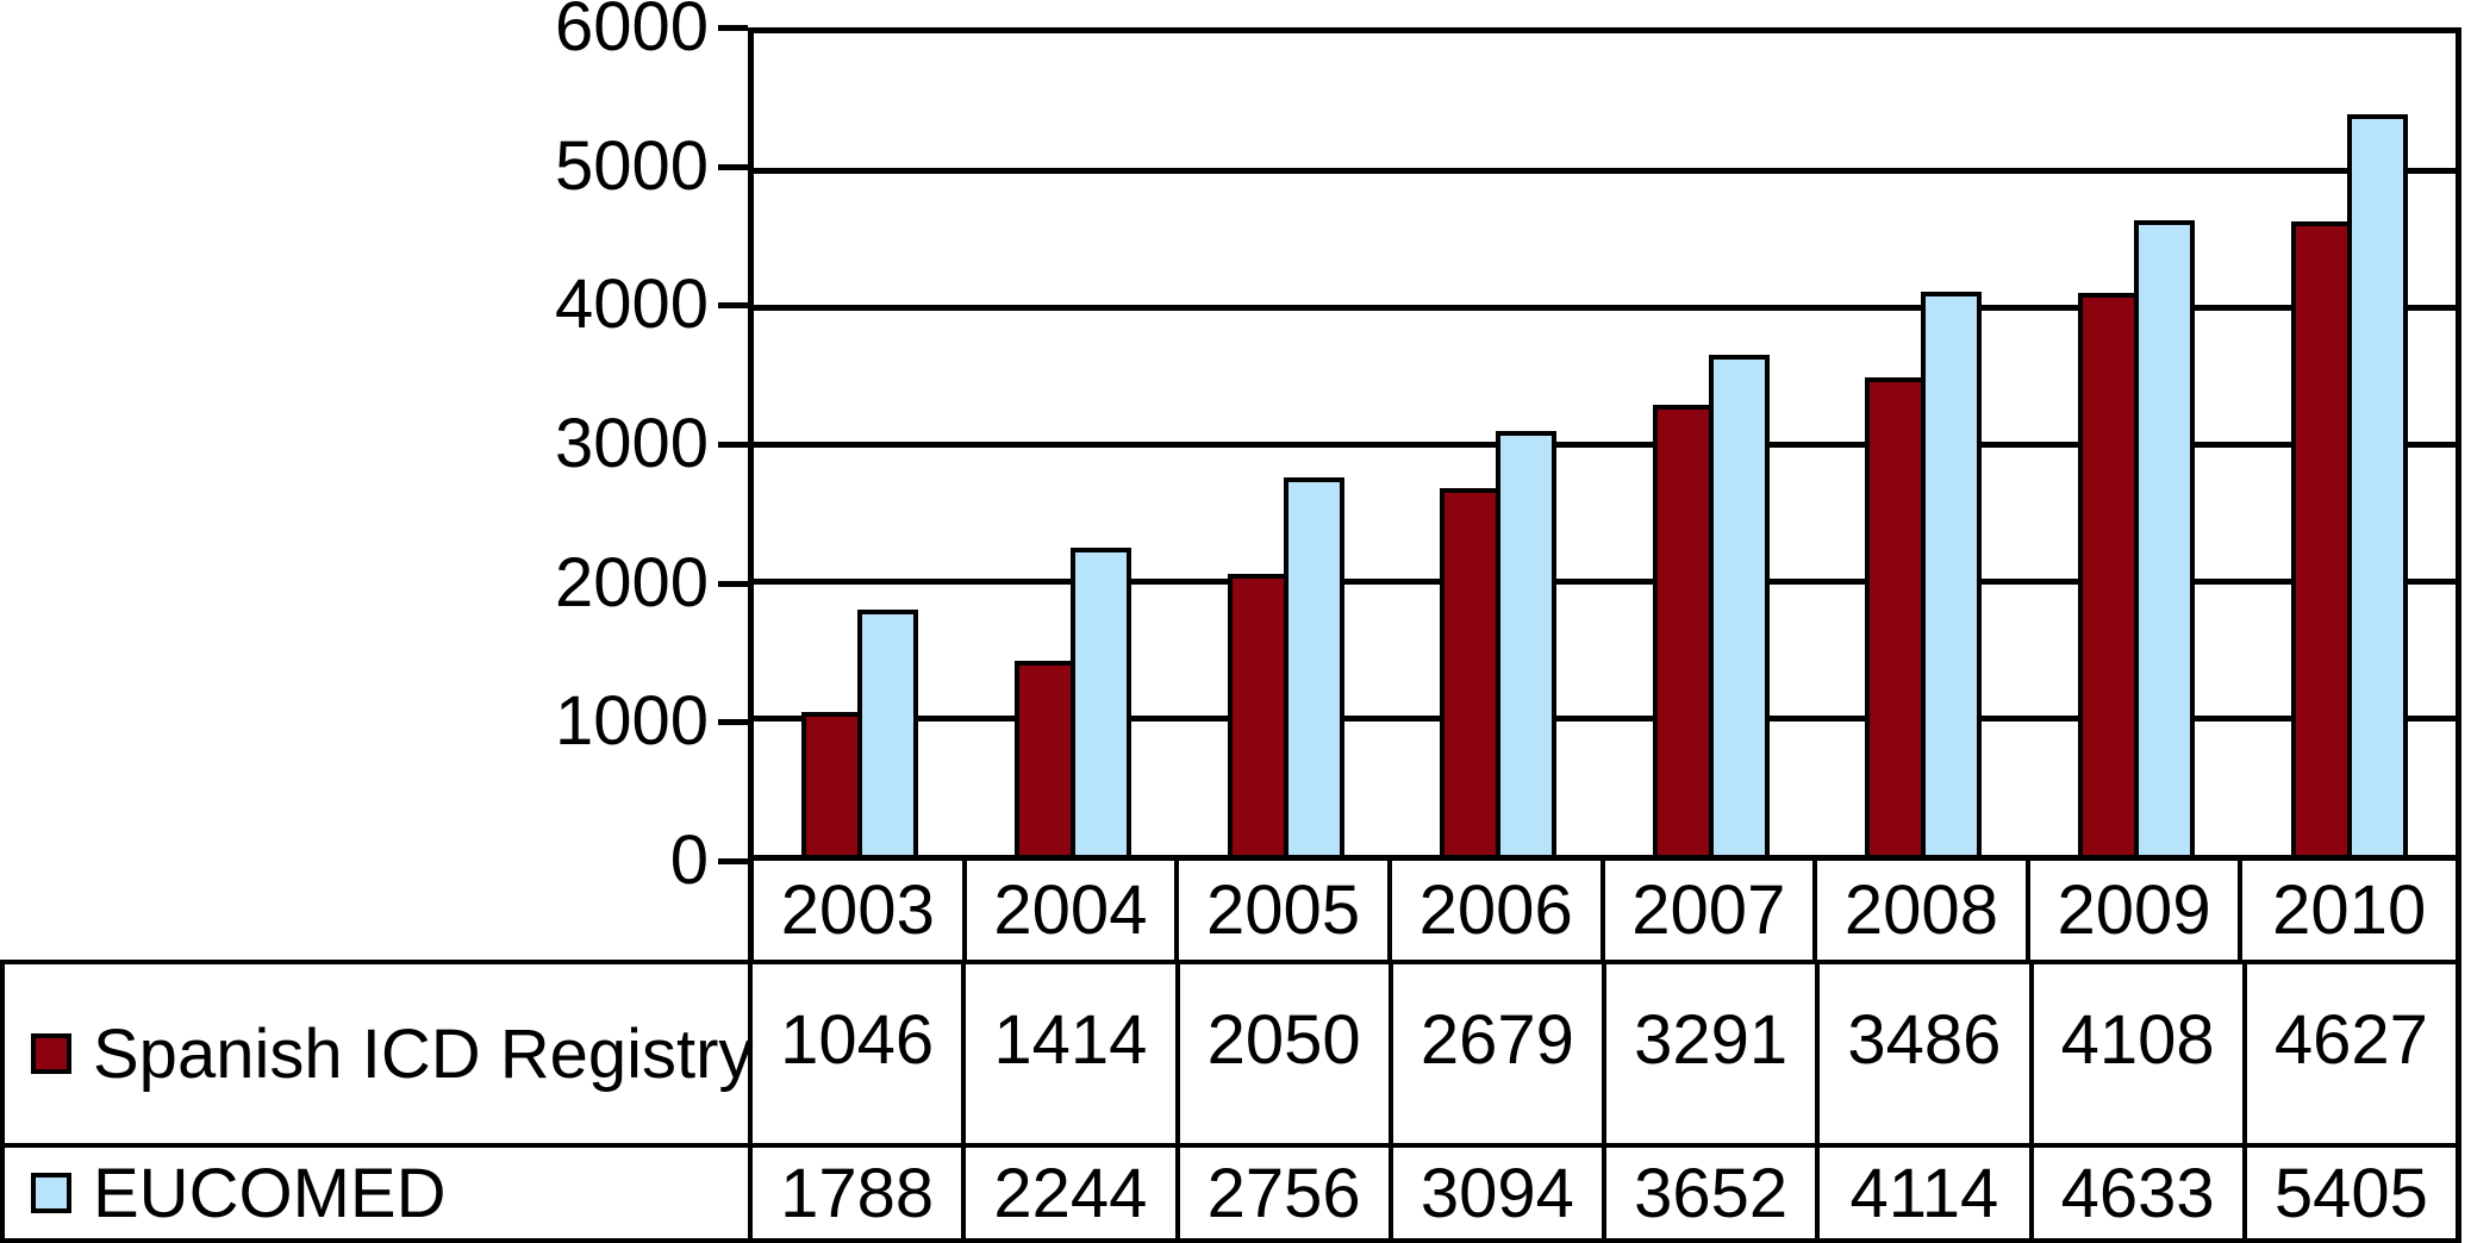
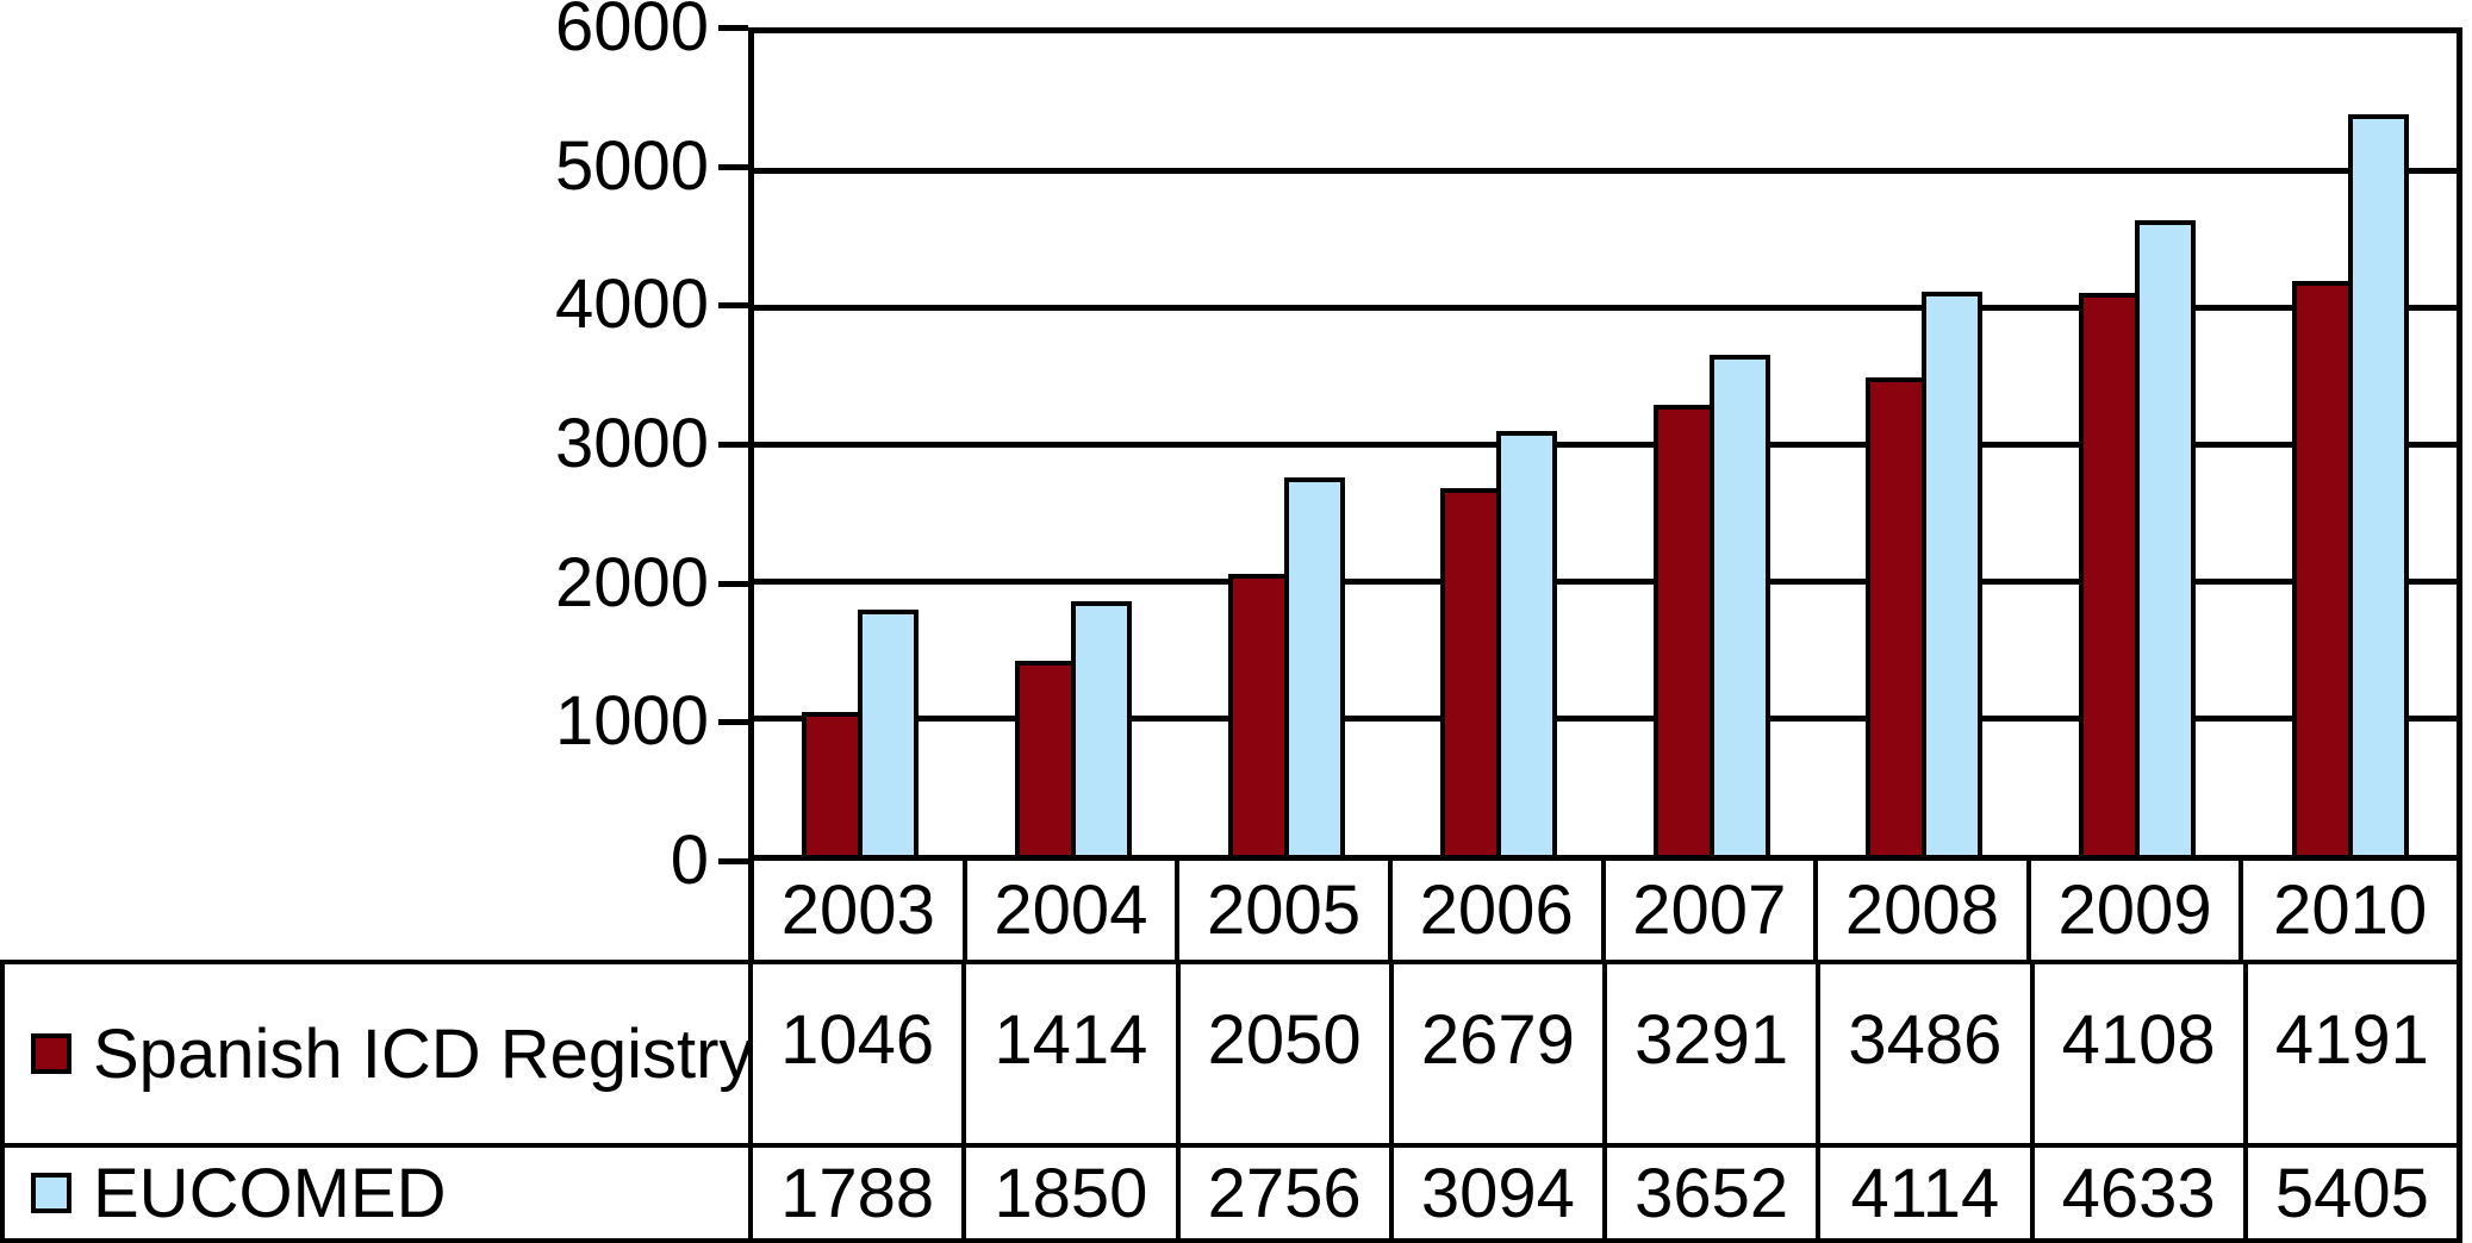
EUCOMED/2004: 2244 -> 1850
Spanish ICD Registry/2010: 4627 -> 4191
